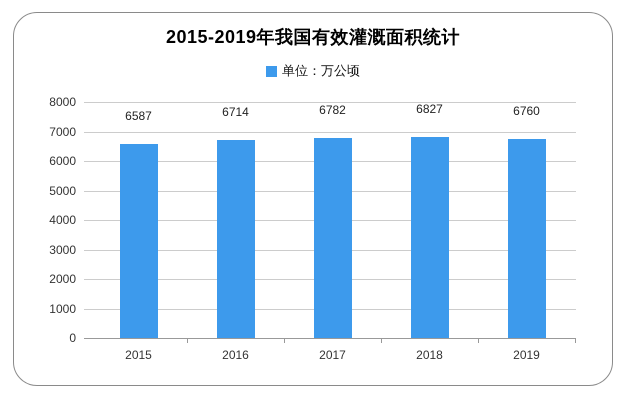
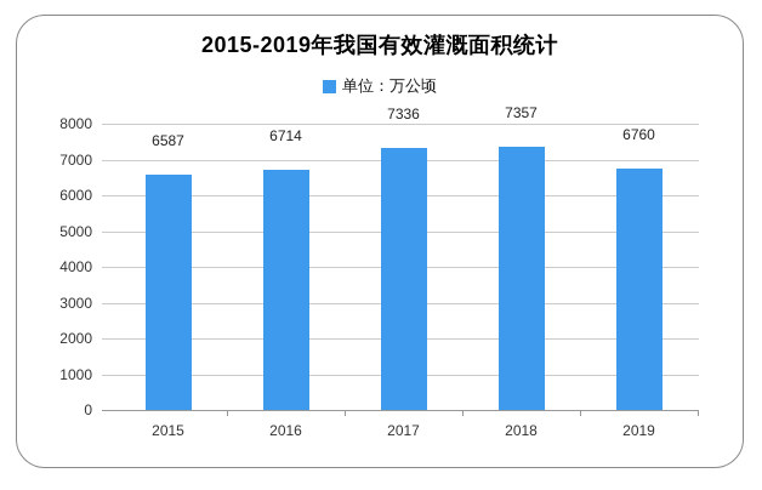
2017: 6782 -> 7336
2018: 6827 -> 7357
